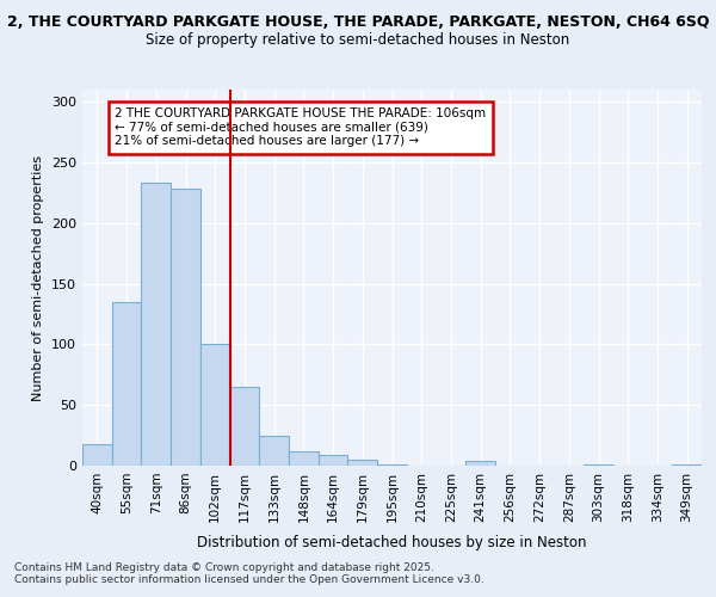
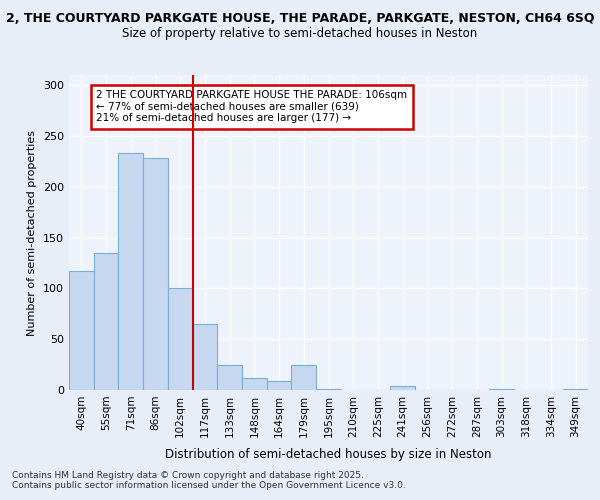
40sqm: 18 -> 117
179sqm: 5 -> 25
